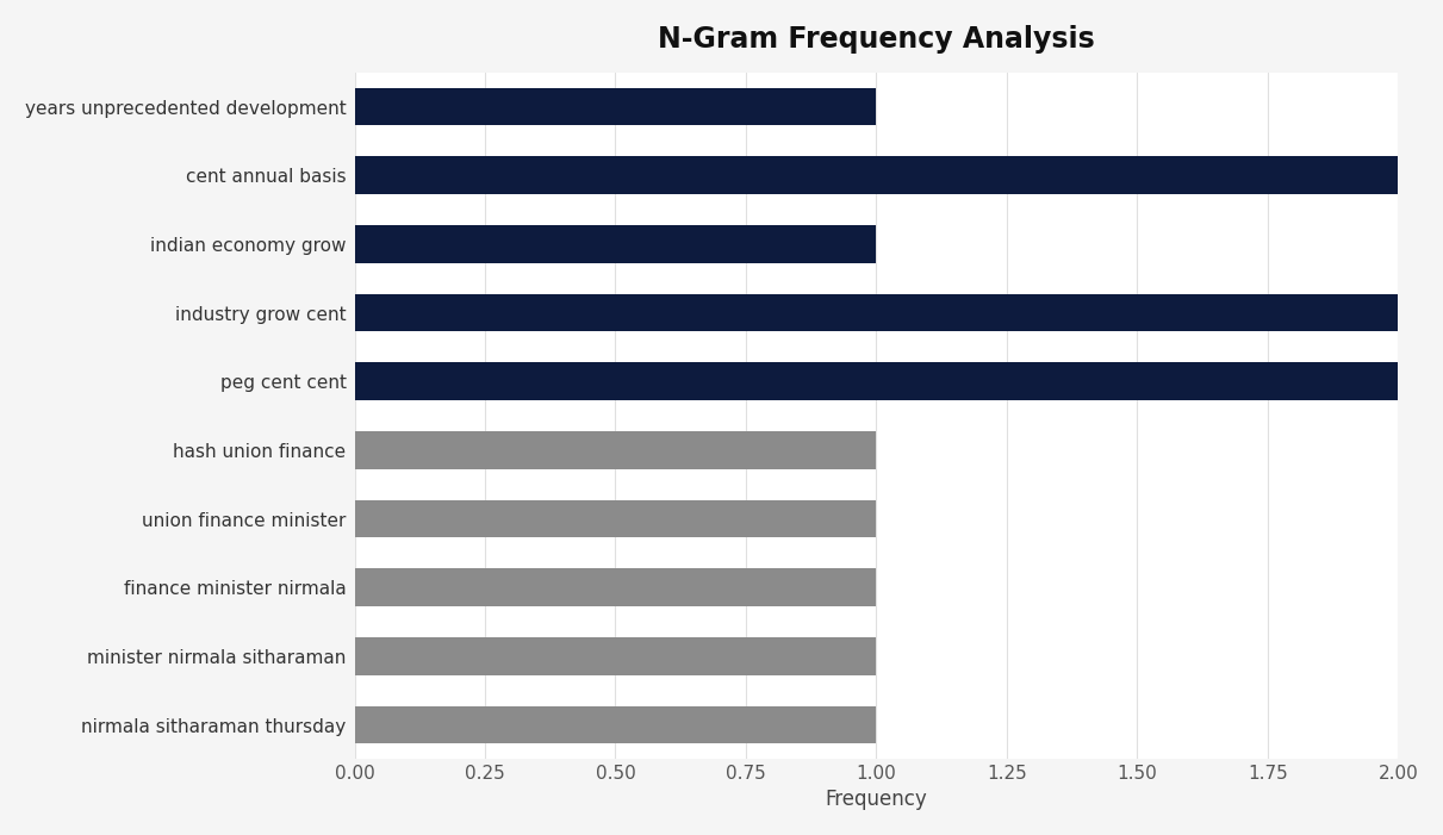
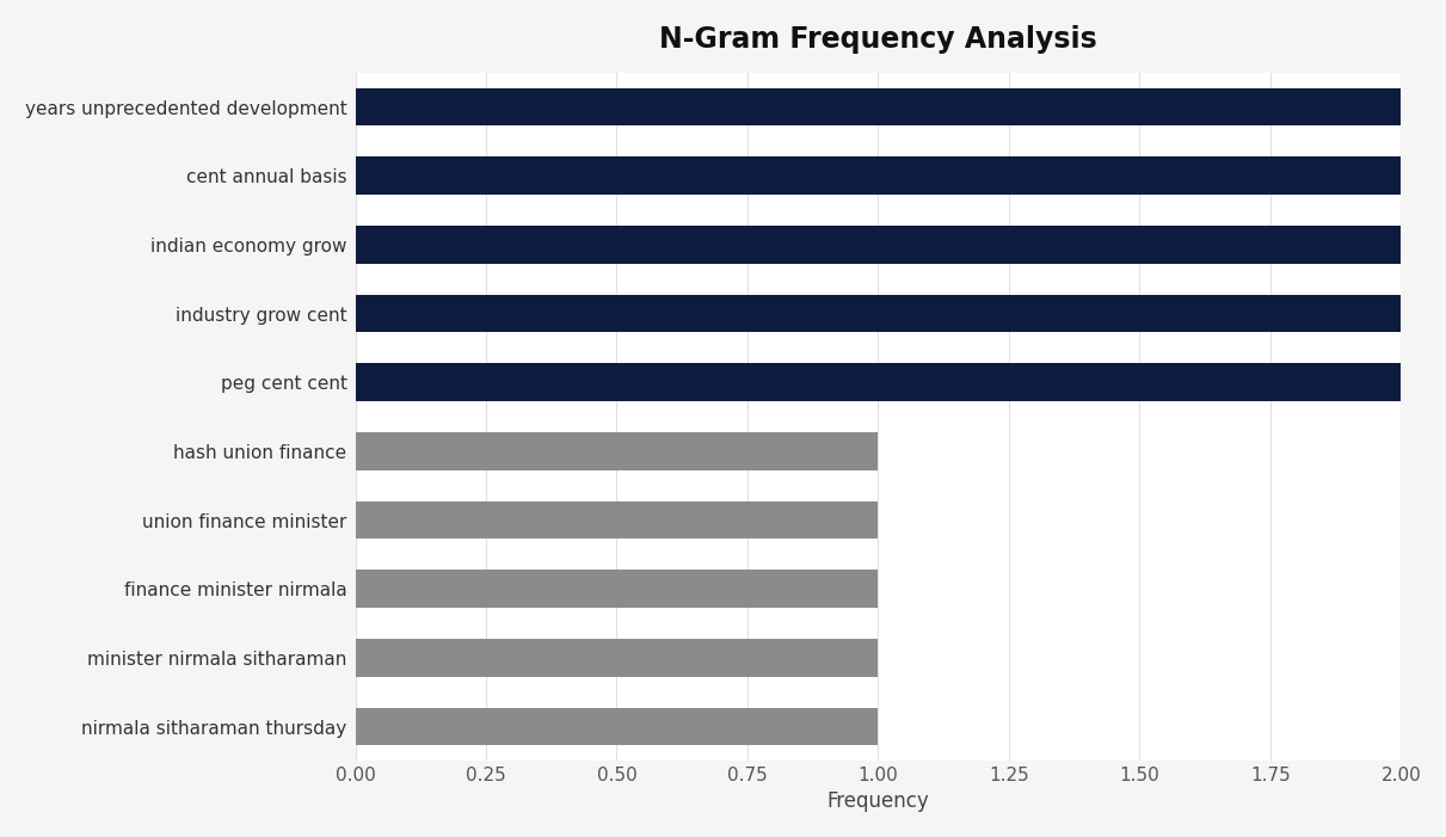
years unprecedented development: 1 -> 2
indian economy grow: 1 -> 2
